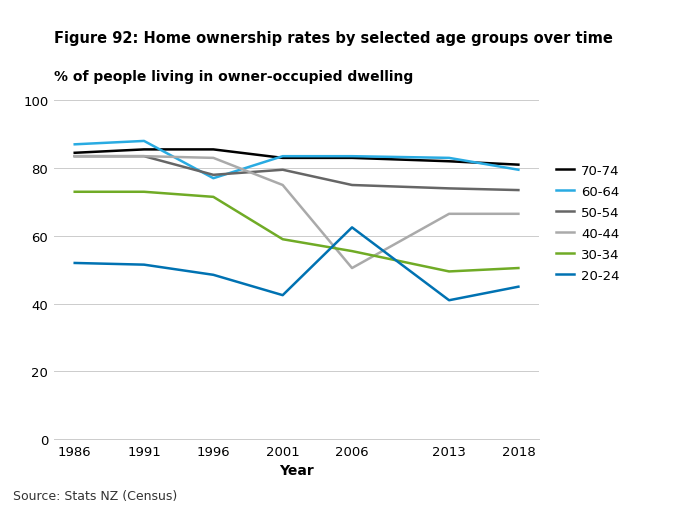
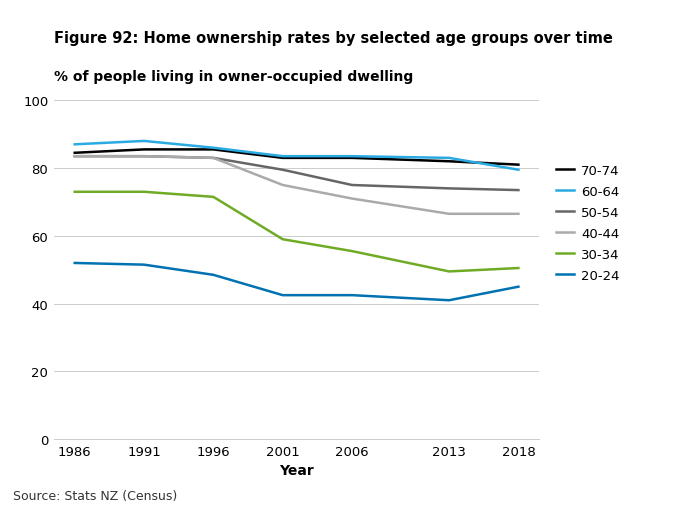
60-64/1996: 77.0 -> 86.0
50-54/1996: 78.0 -> 83.0
40-44/2006: 50.5 -> 71.0
20-24/2006: 62.5 -> 42.5
